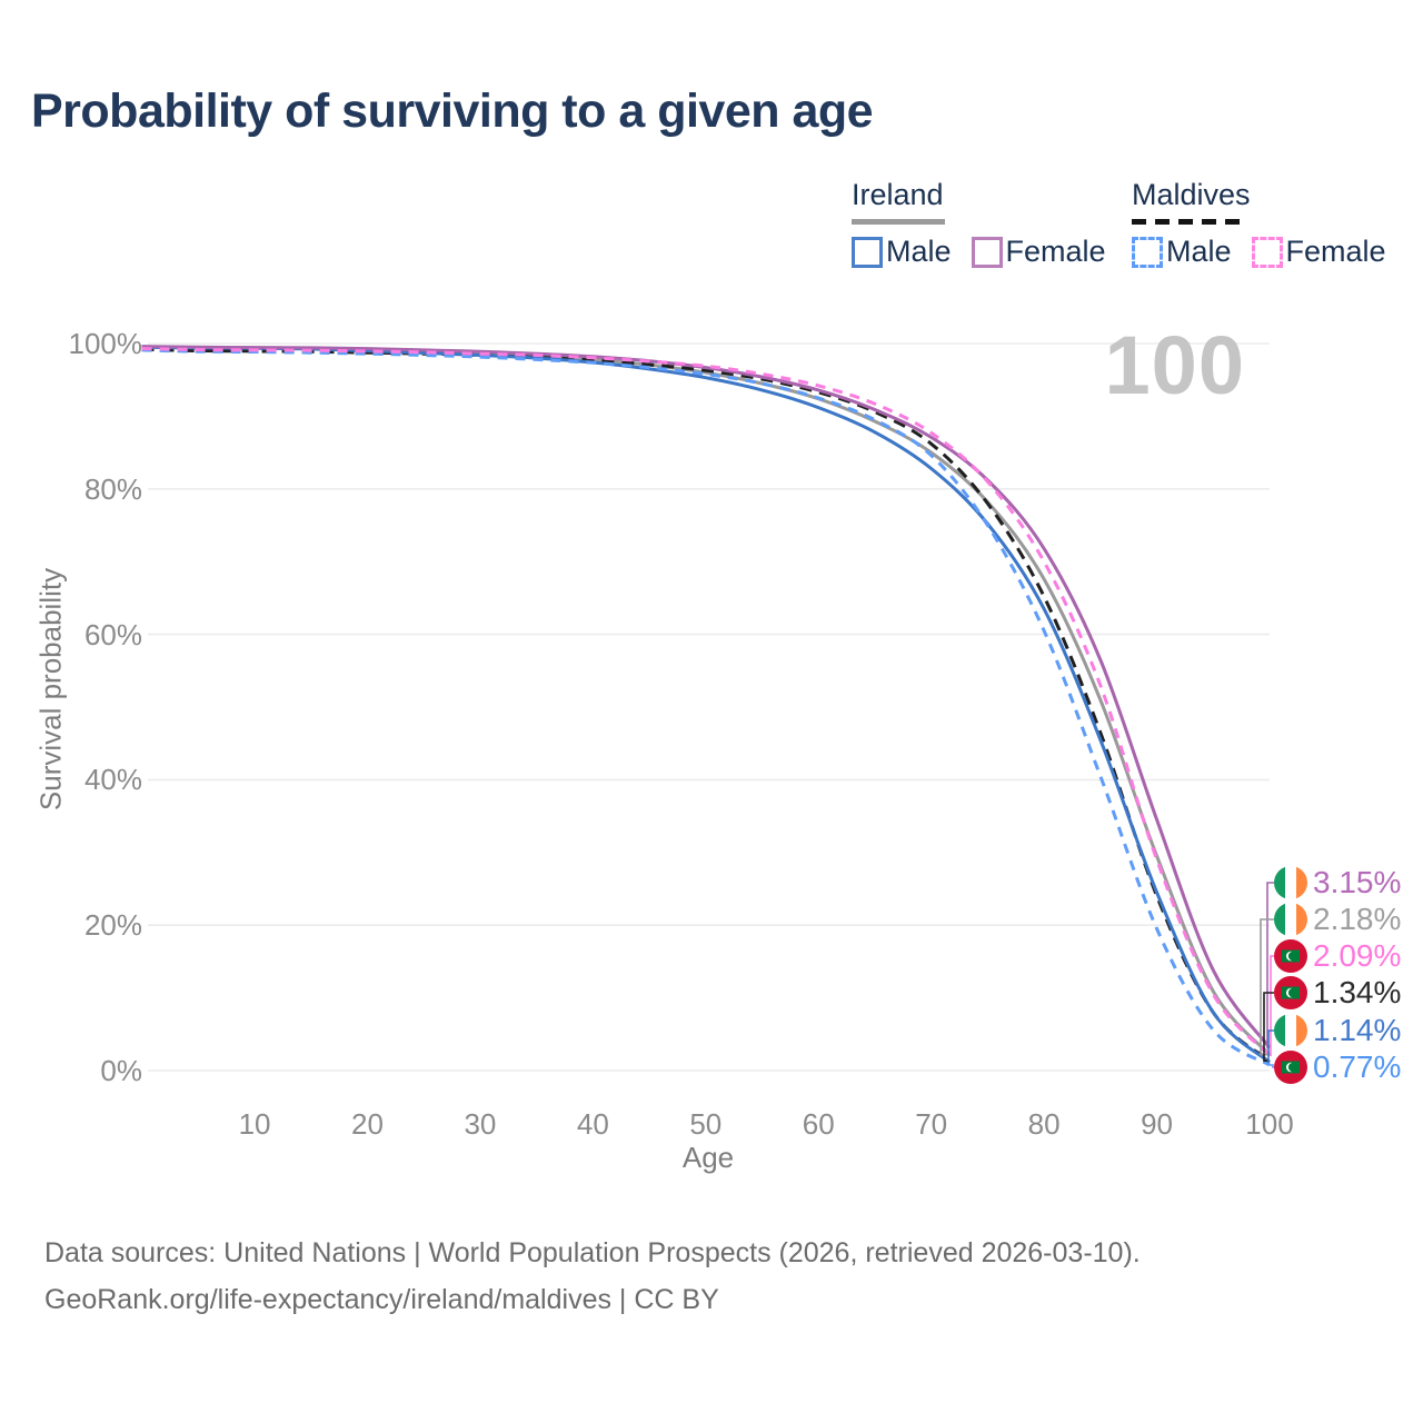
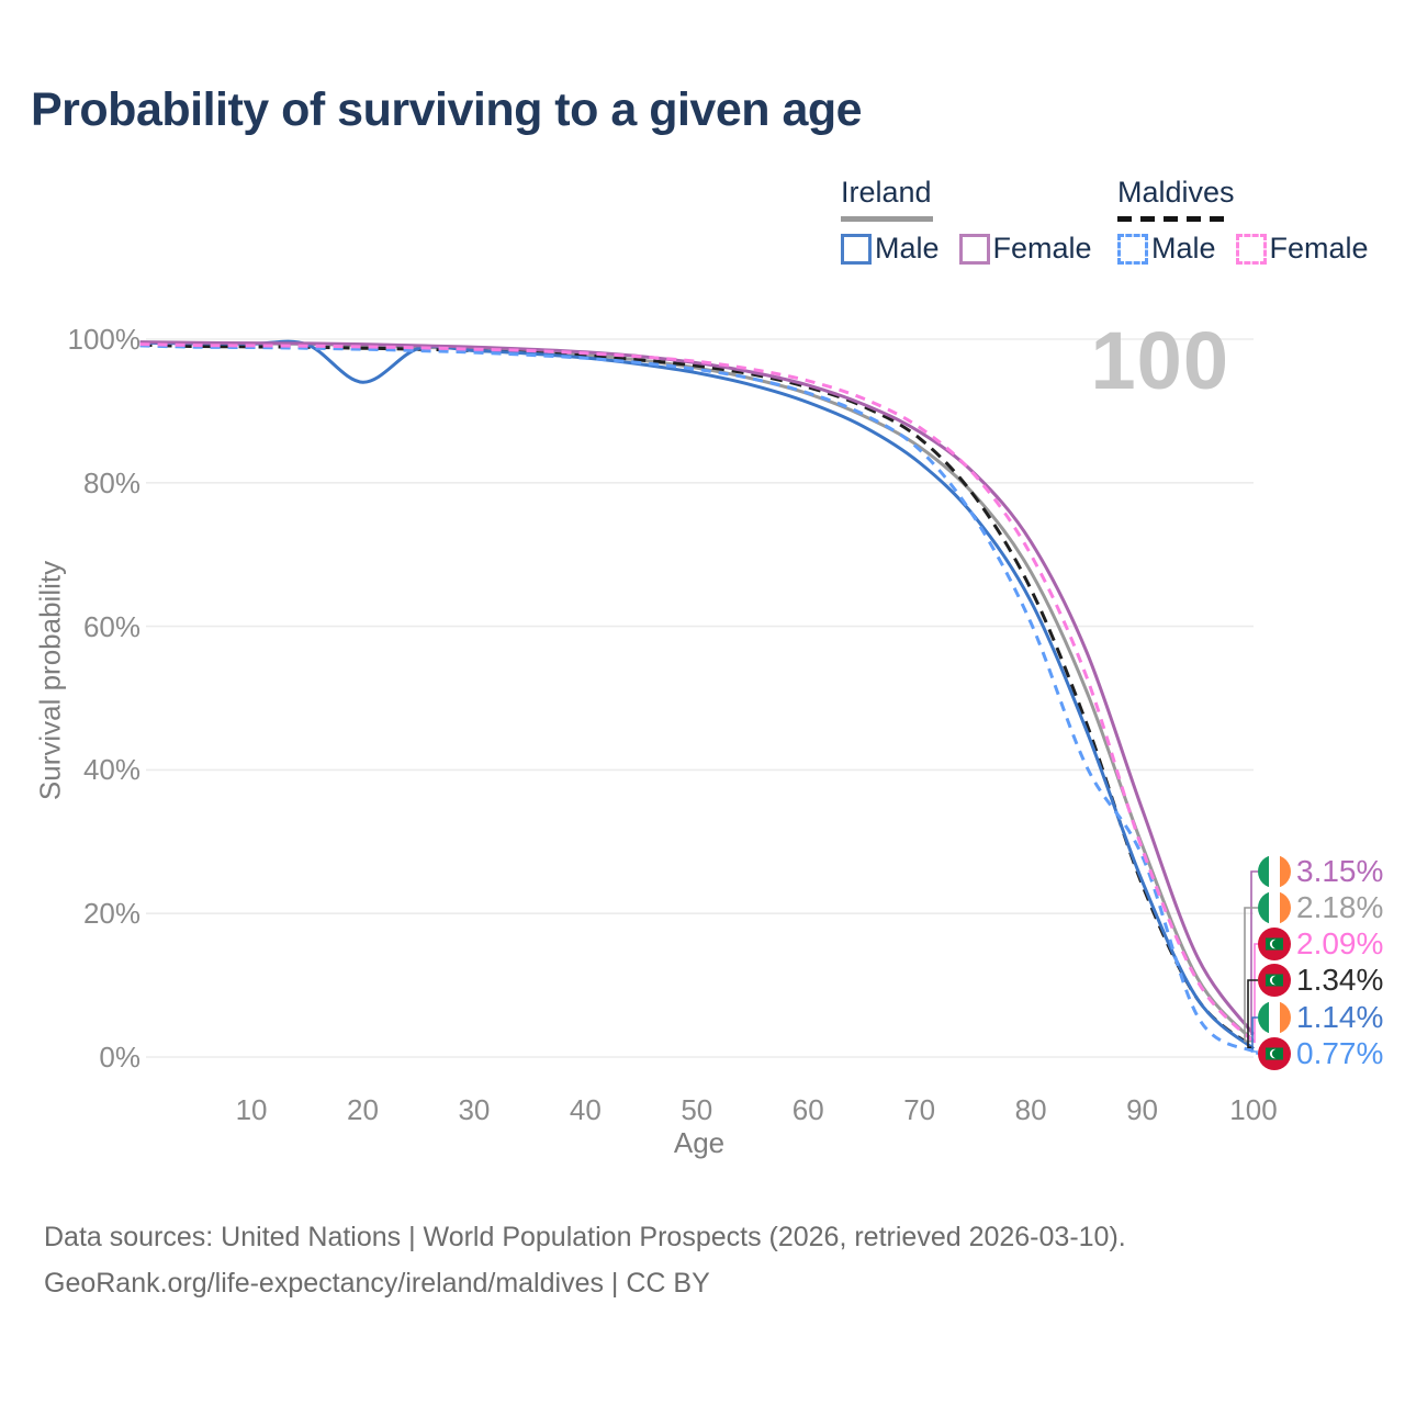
Ireland Male/20: 99% -> 94%
Maldives Male/90: 20% -> 28%
